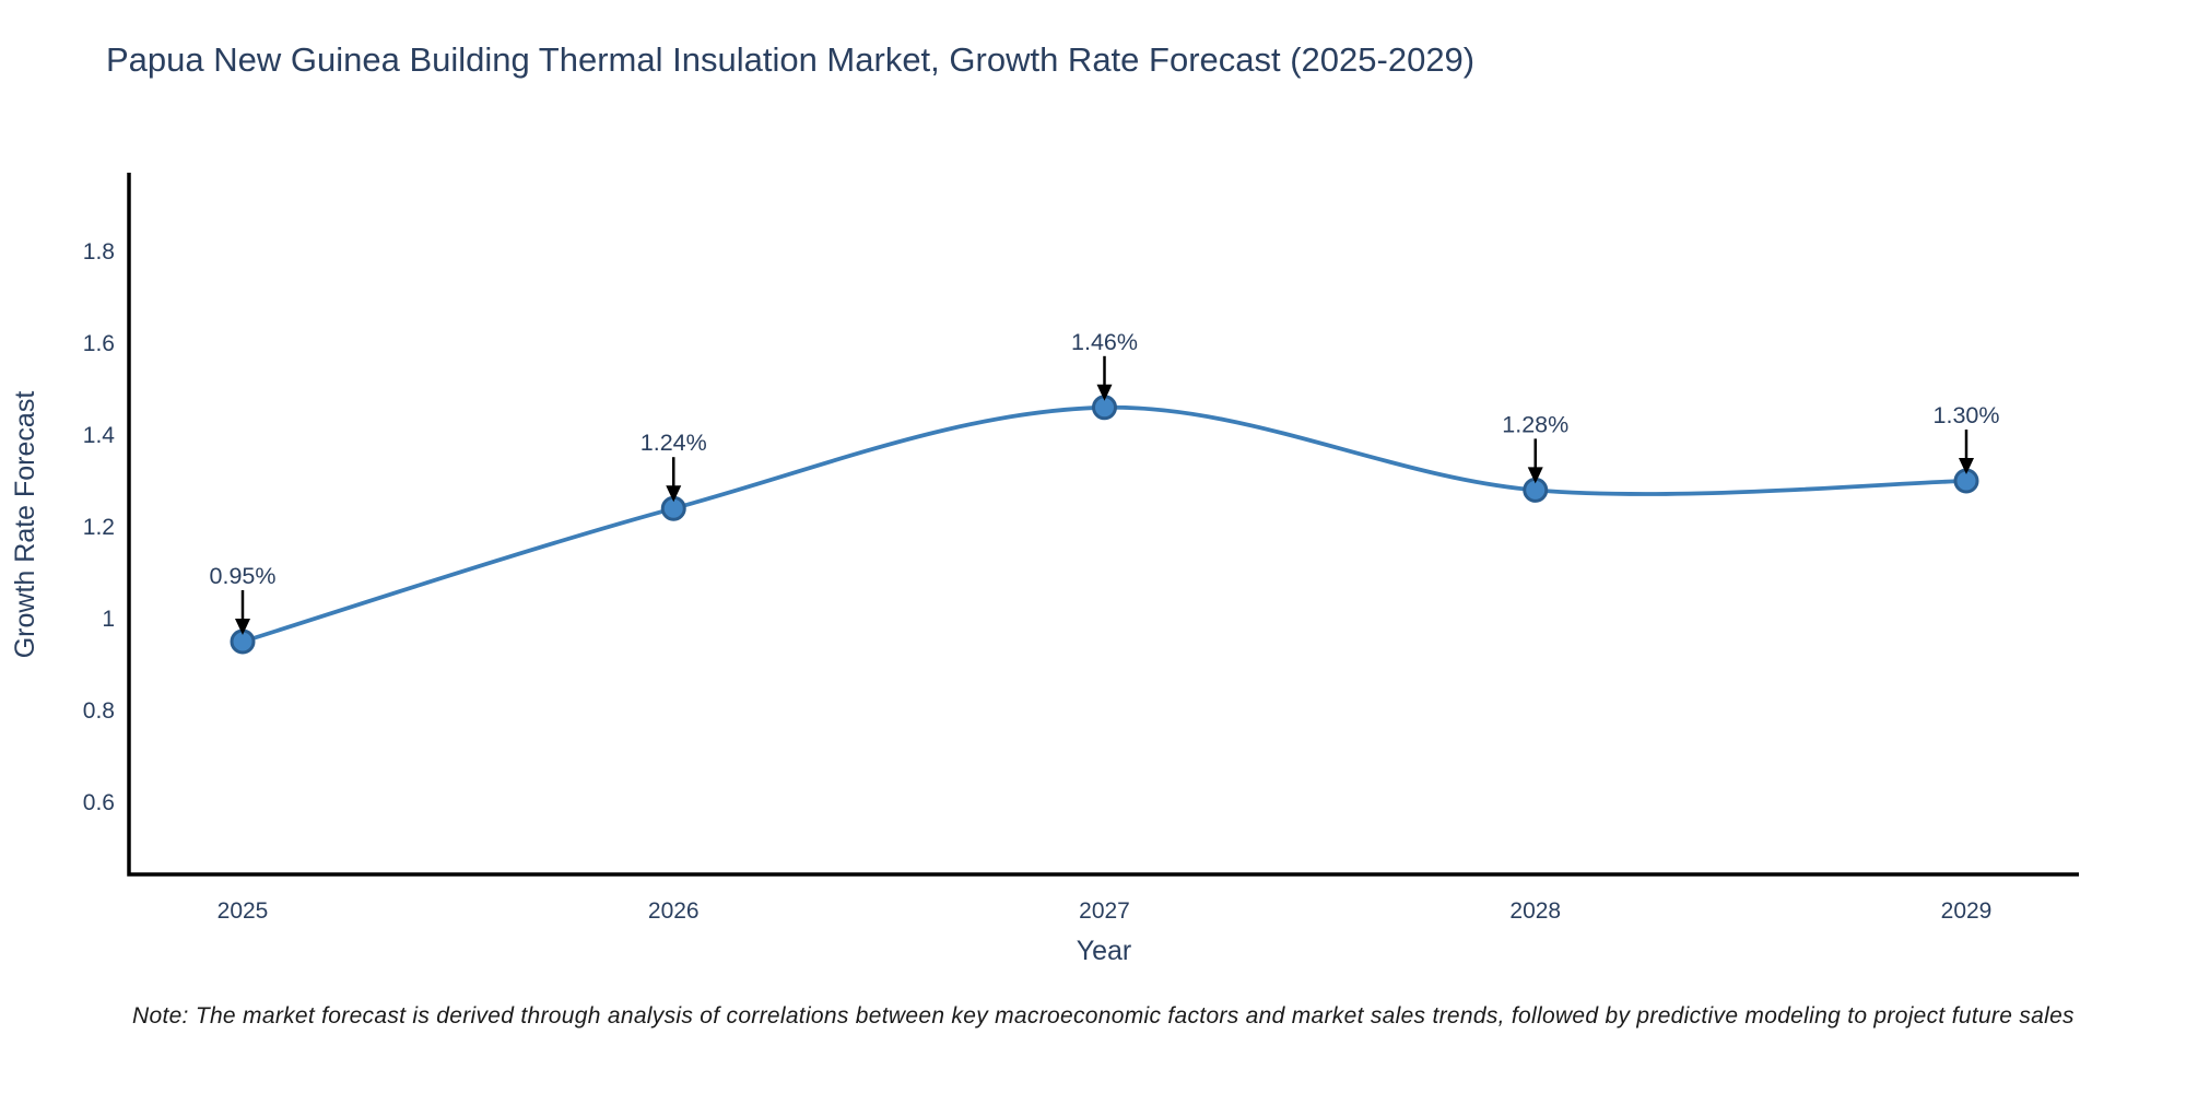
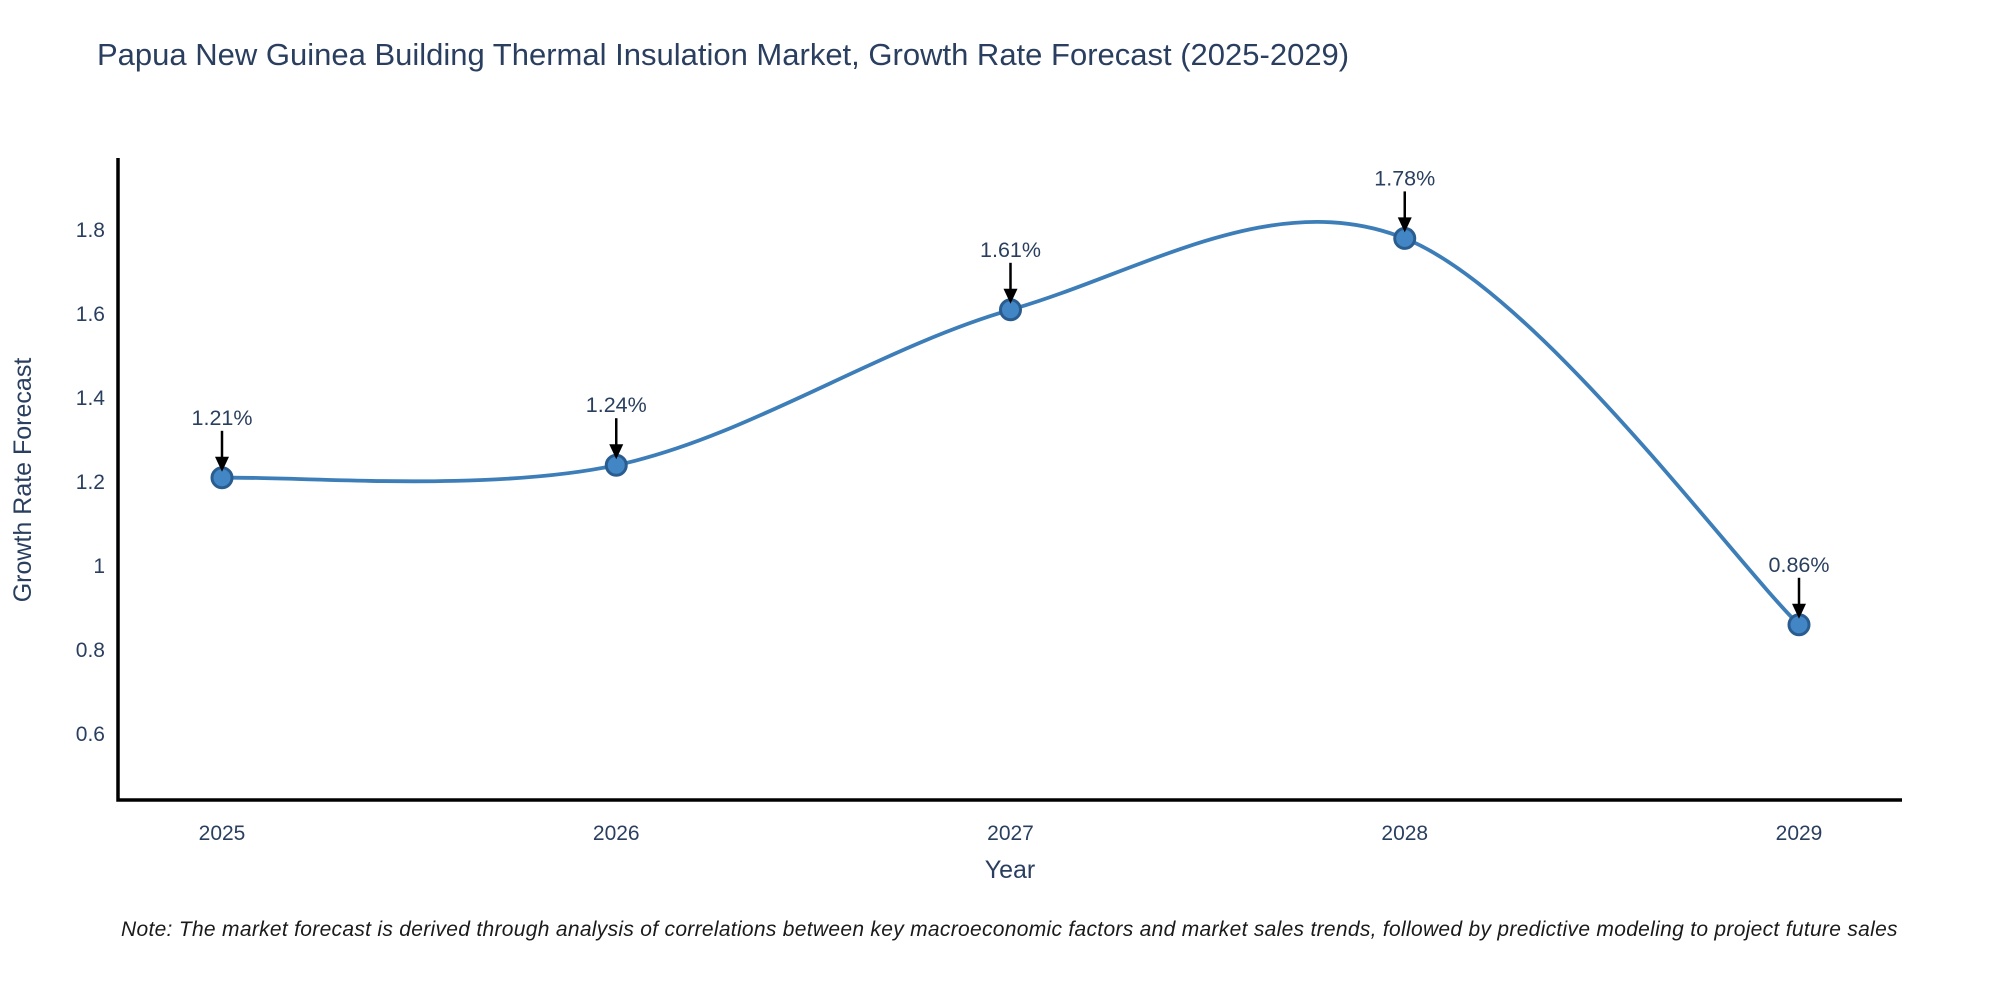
2025: 0.95% -> 1.21%
2027: 1.46% -> 1.61%
2028: 1.28% -> 1.78%
2029: 1.30% -> 0.86%
